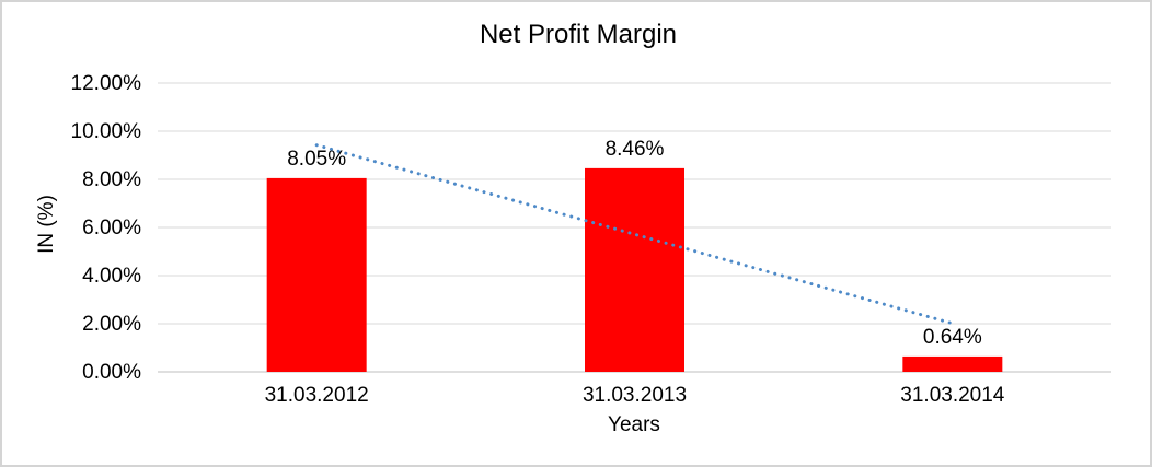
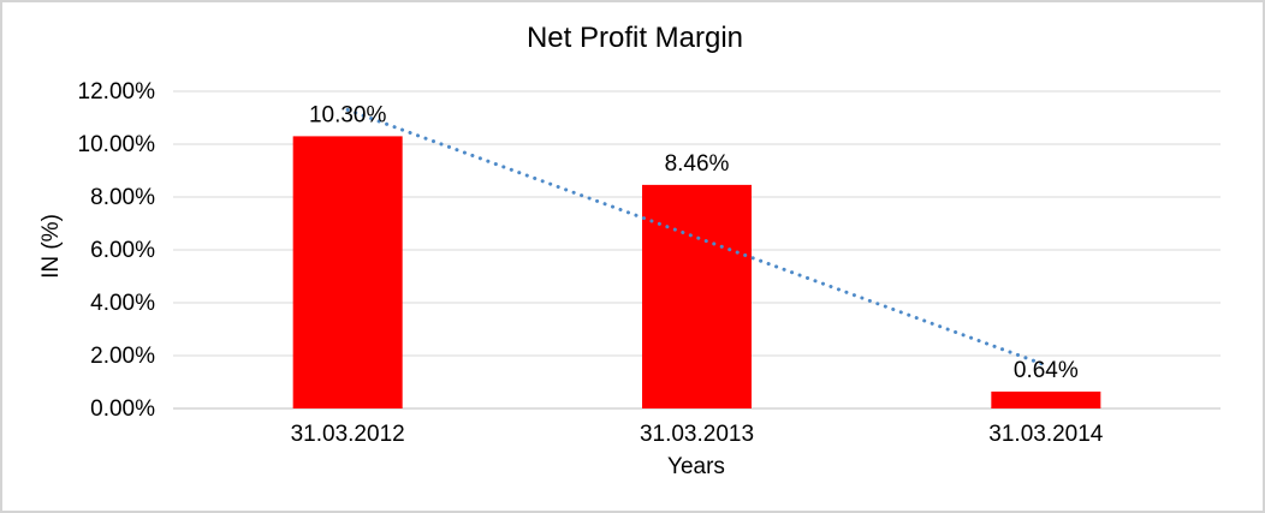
31.03.2012: 8.05% -> 10.30%
